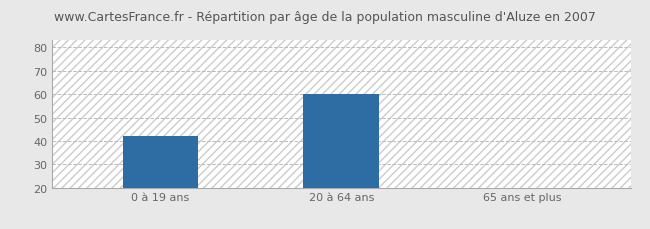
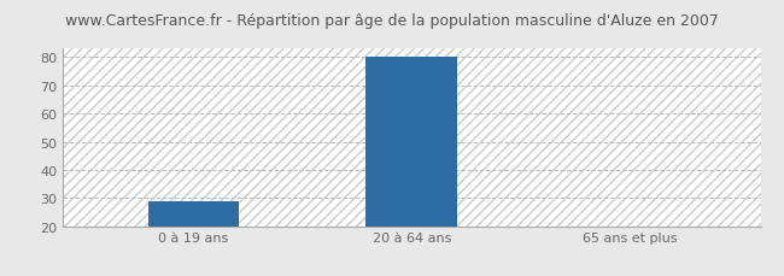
0 à 19 ans: 42 -> 29
20 à 64 ans: 60 -> 80
